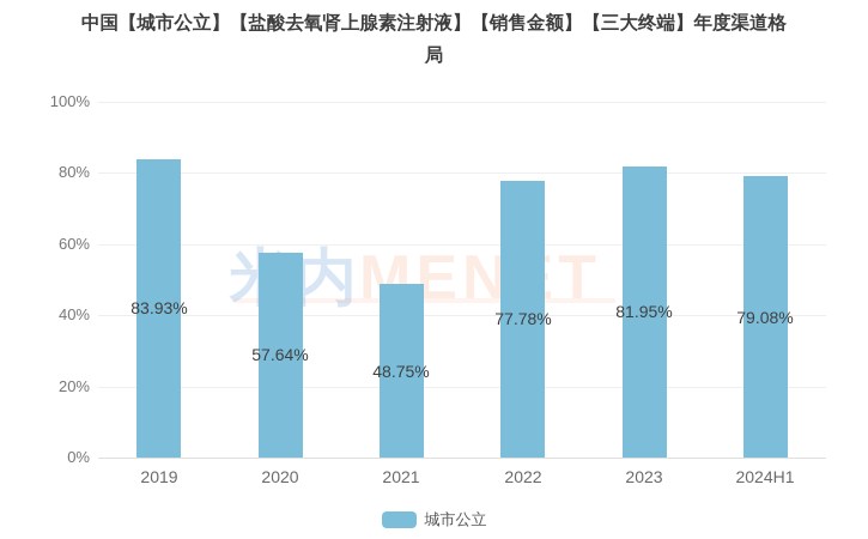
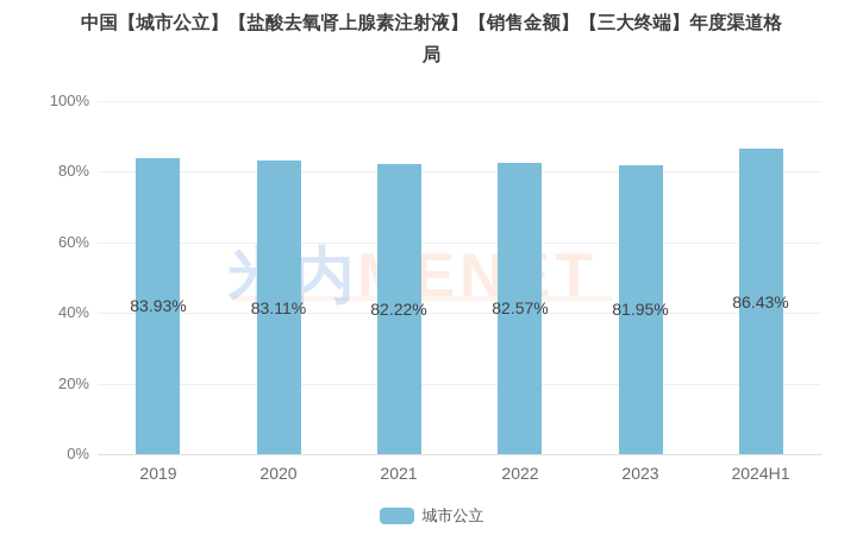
2020: 57.64% -> 83.11%
2021: 48.75% -> 82.22%
2022: 77.78% -> 82.57%
2024H1: 79.08% -> 86.43%
